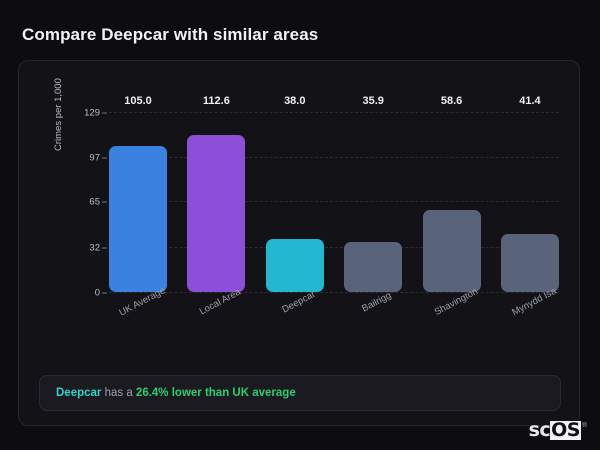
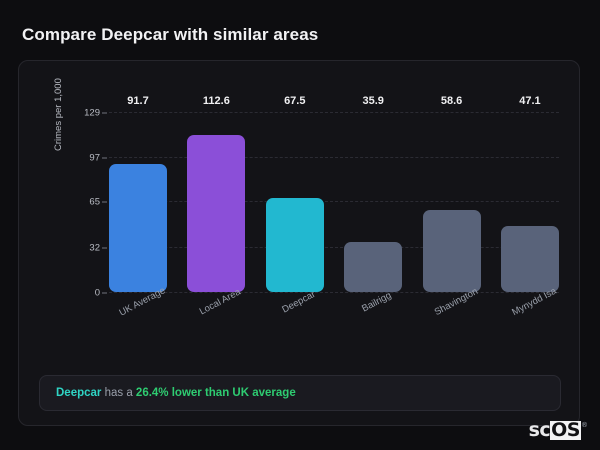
UK Average: 105.0 -> 91.7
Deepcar: 38.0 -> 67.5
Mynydd Isa: 41.4 -> 47.1
